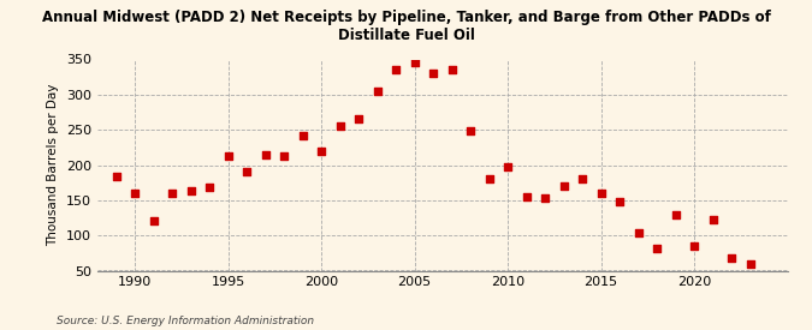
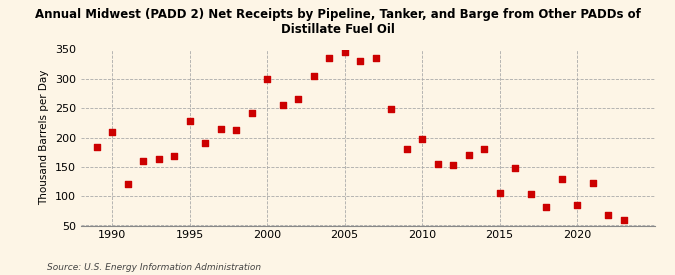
1990: 160 -> 210
1995: 213 -> 228
2000: 220 -> 300
2015: 160 -> 106
